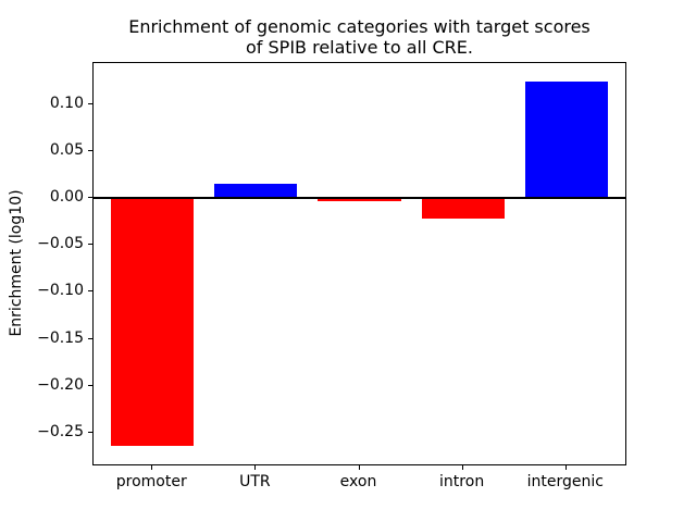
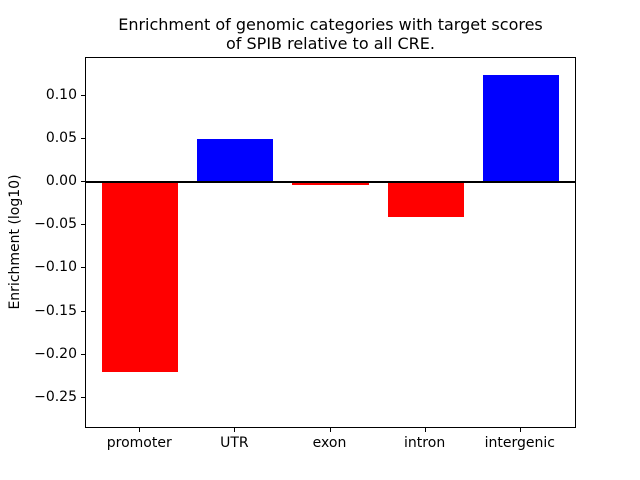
promoter: -0.26 -> -0.22
UTR: 0.01 -> 0.05
intron: -0.02 -> -0.04
